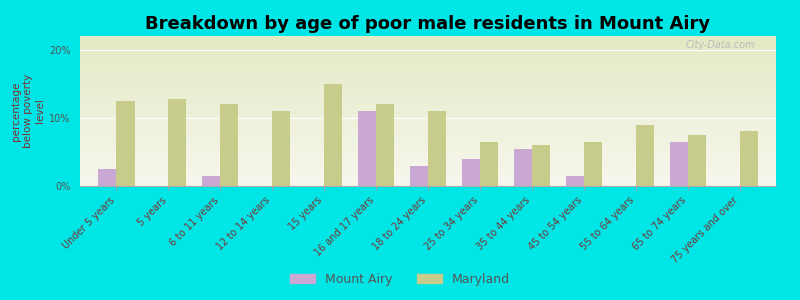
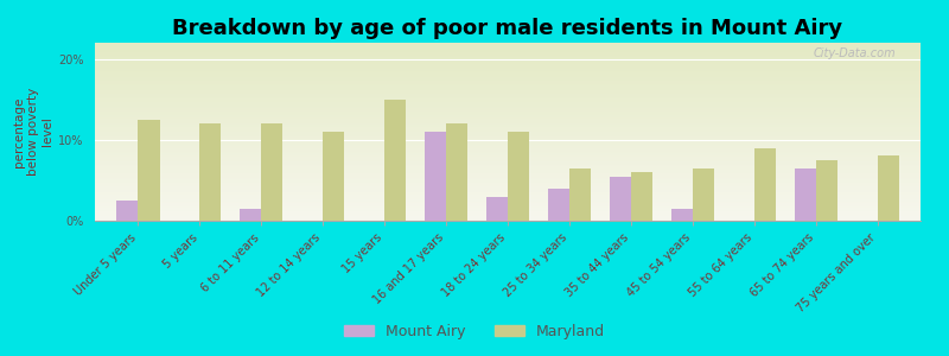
Maryland/5 years: 12.8% -> 12.0%
